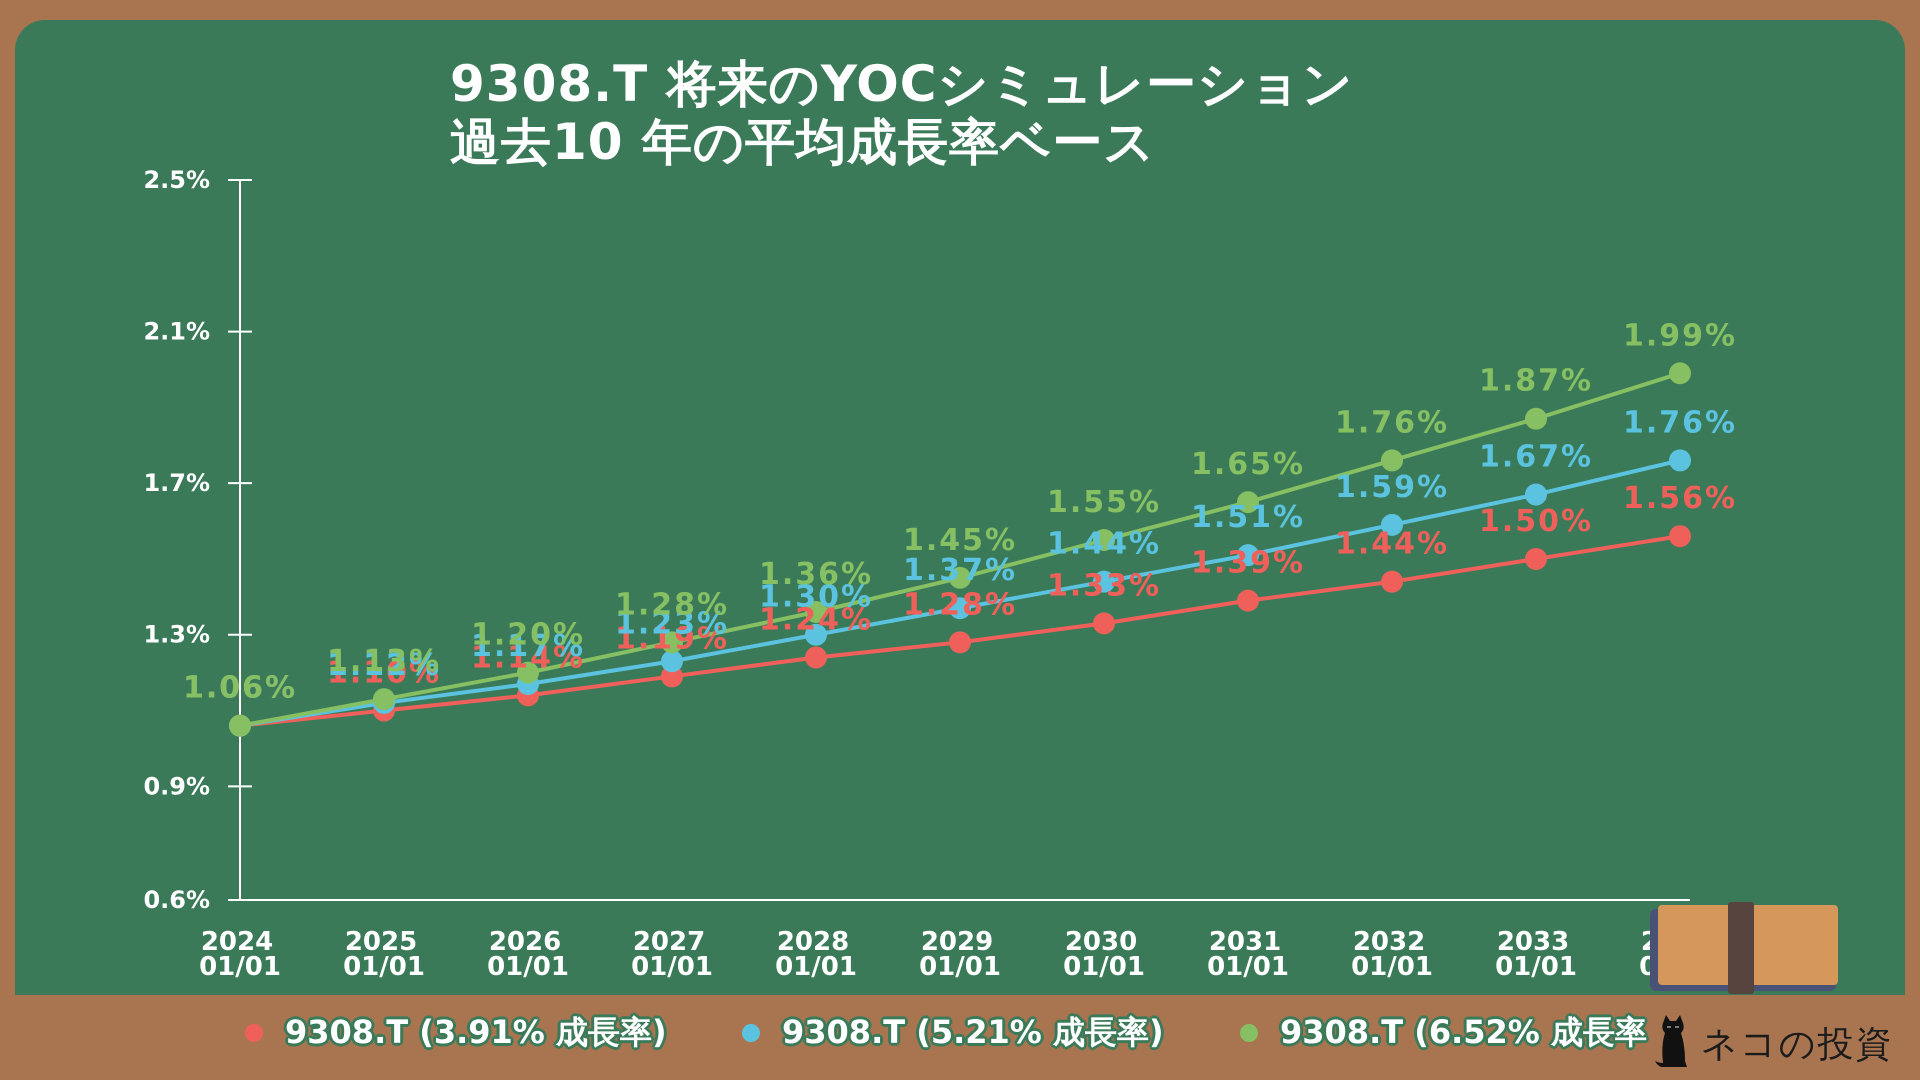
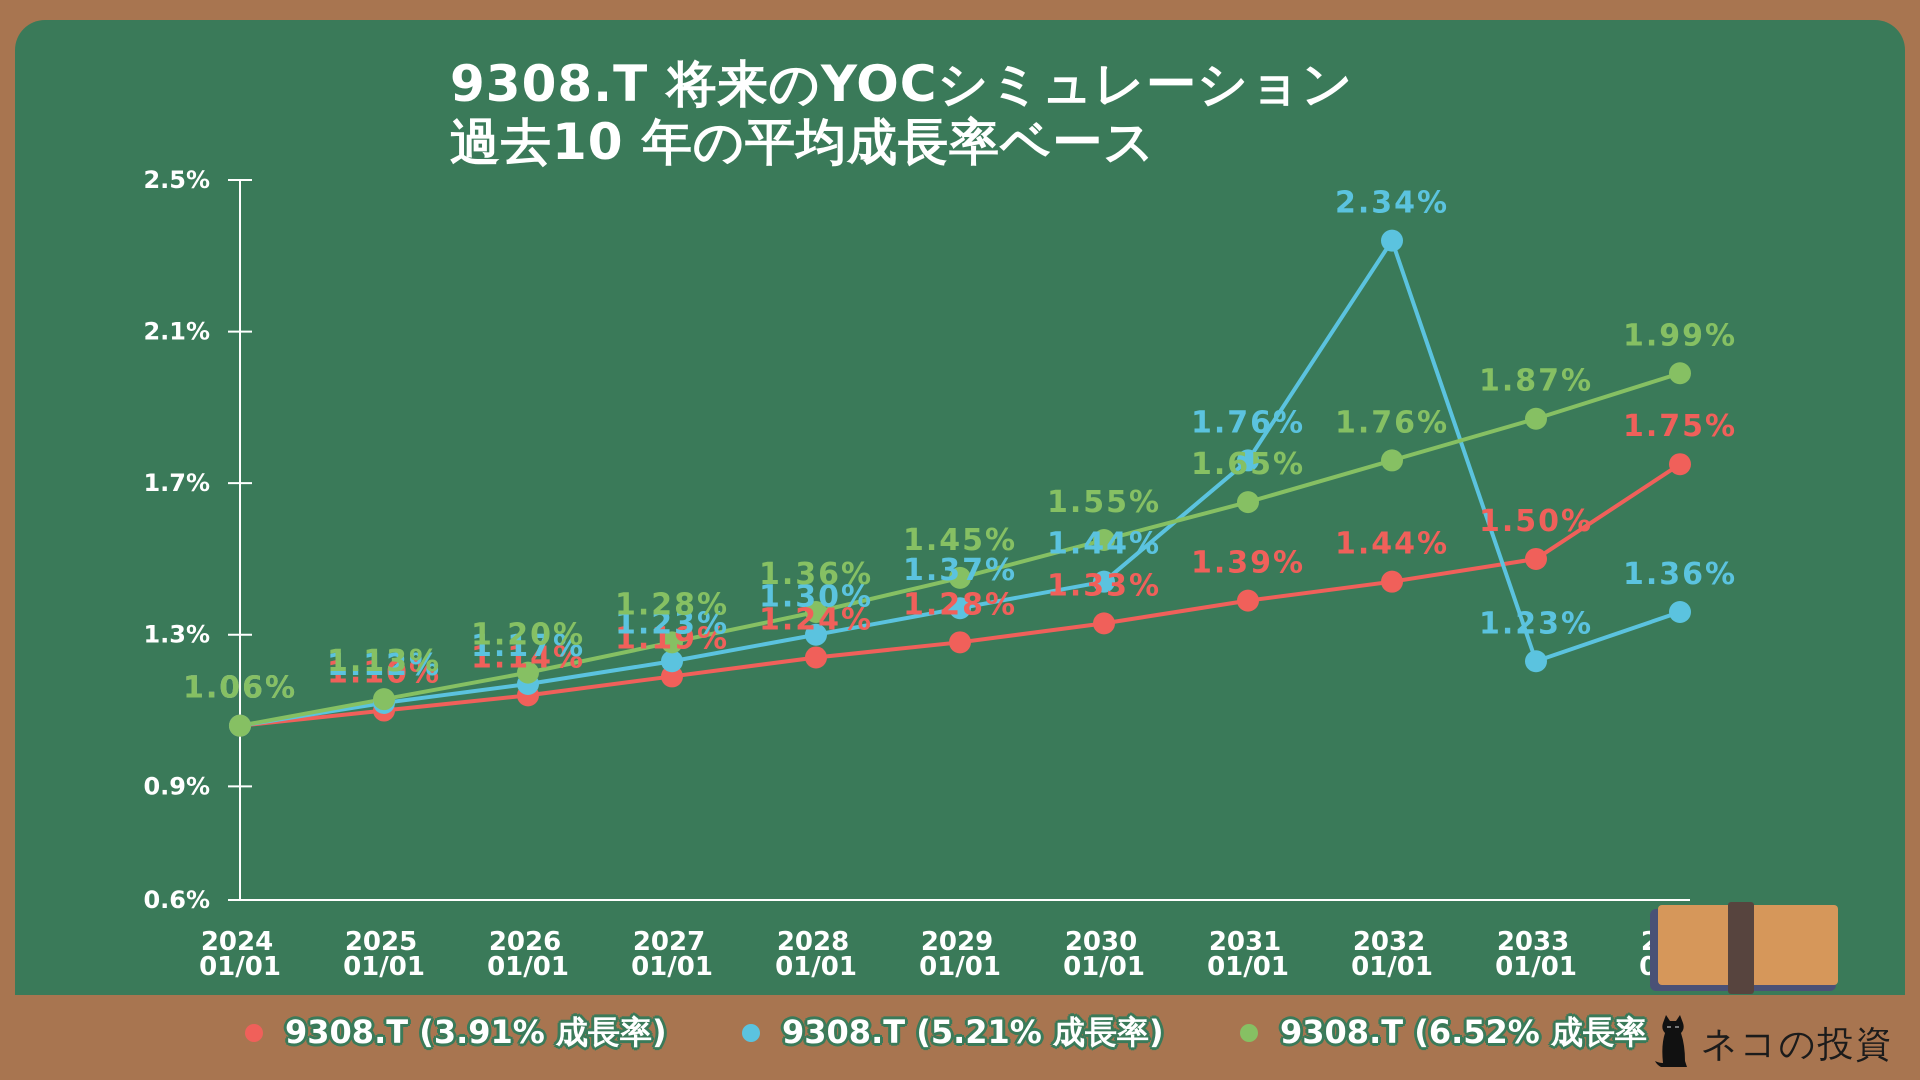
9308.T (5.21% 成長率)/2031 01/01: 1.51% -> 1.76%
9308.T (5.21% 成長率)/2032 01/01: 1.59% -> 2.34%
9308.T (5.21% 成長率)/2033 01/01: 1.67% -> 1.23%
9308.T (3.91% 成長率)/2034 01/01: 1.56% -> 1.75%
9308.T (5.21% 成長率)/2034 01/01: 1.76% -> 1.36%
